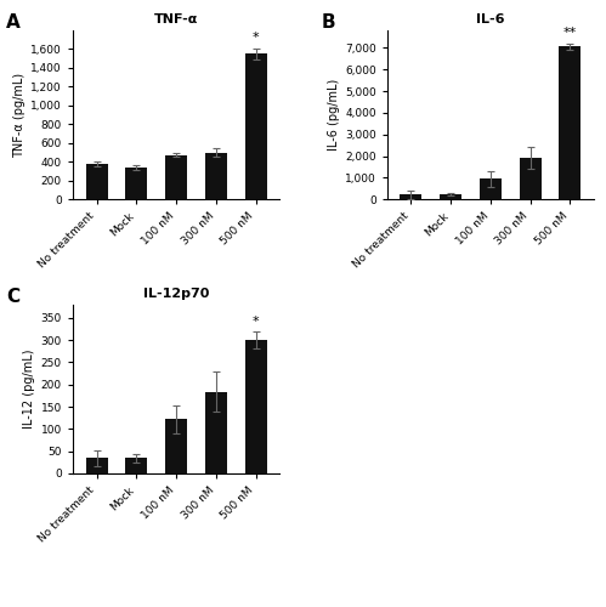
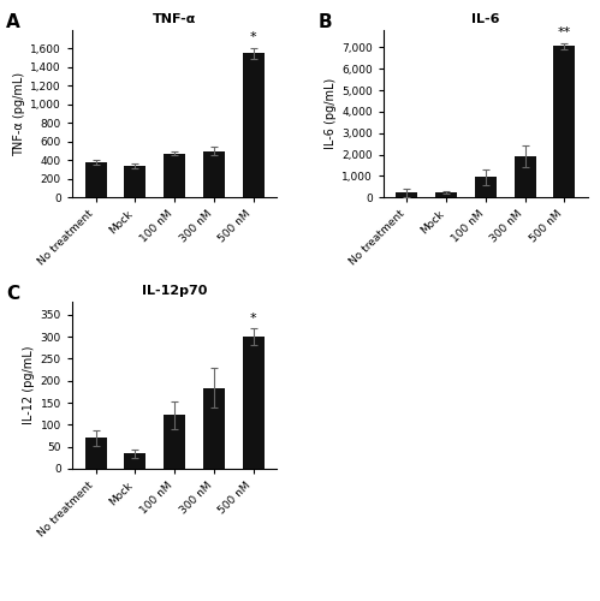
IL-12p70/No treatment: 35 -> 70
